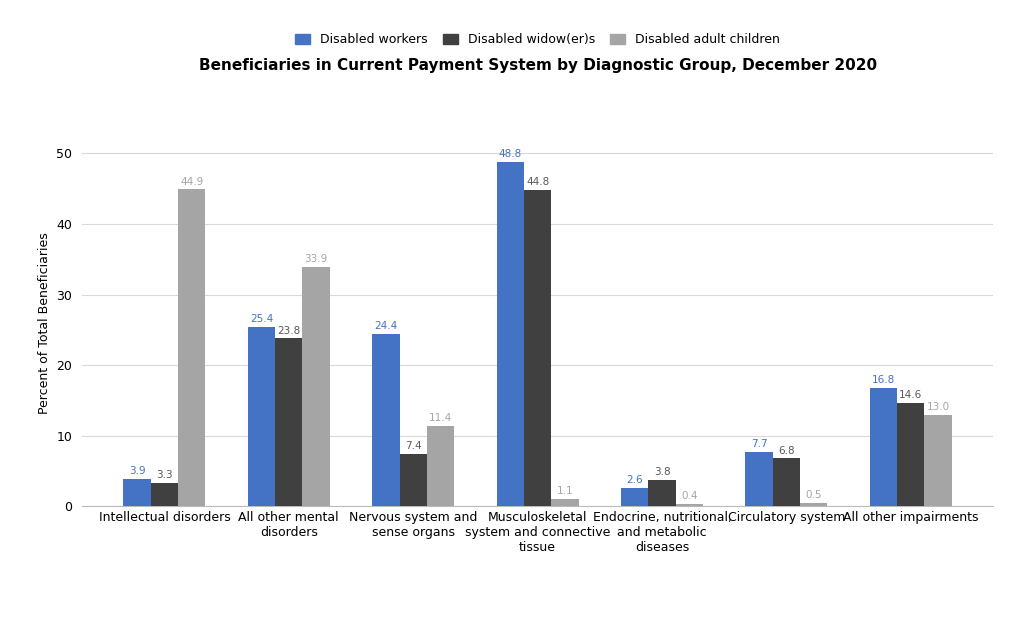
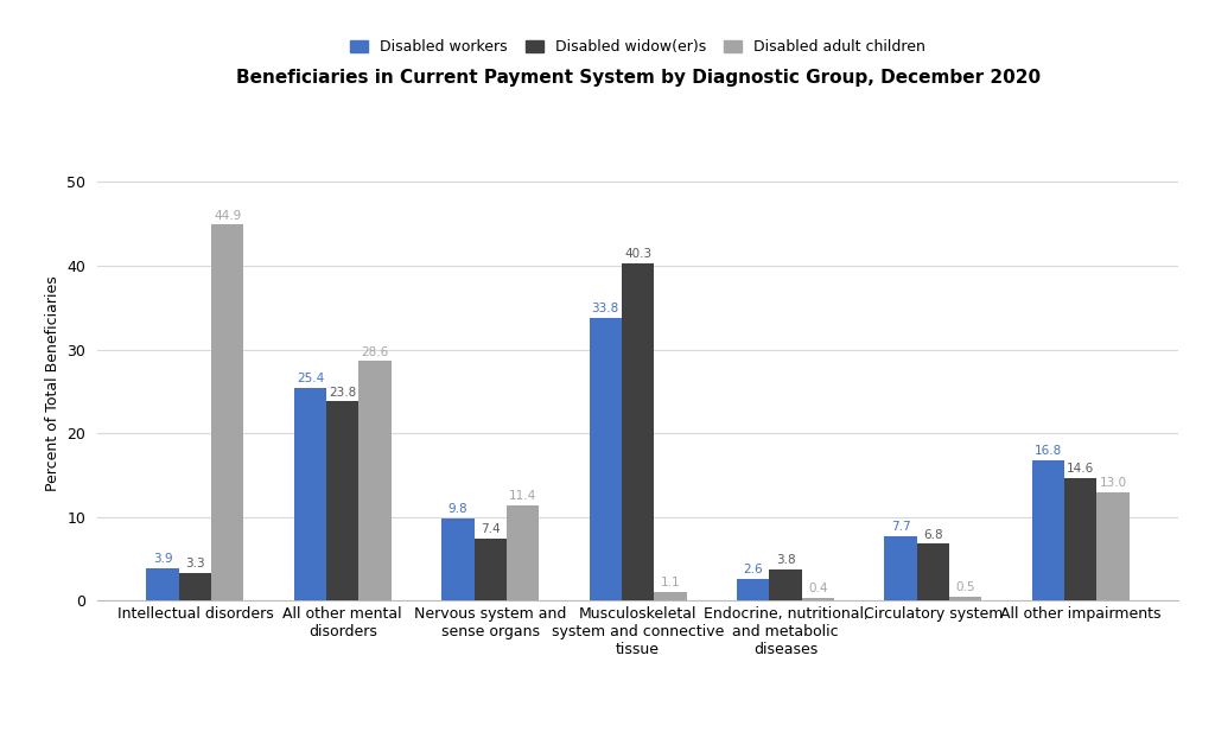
Disabled adult children/All other mental disorders: 33.9 -> 28.6
Disabled workers/Nervous system and sense organs: 24.4 -> 9.8
Disabled workers/Musculoskeletal system and connective tissue: 48.8 -> 33.8
Disabled widow(er)s/Musculoskeletal system and connective tissue: 44.8 -> 40.3
